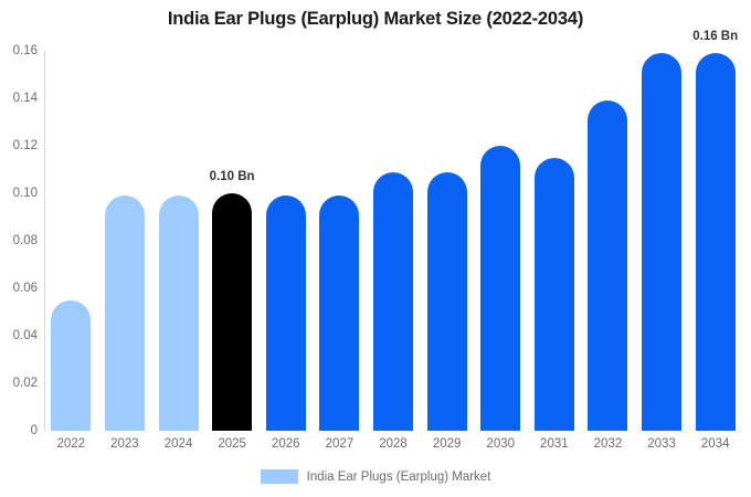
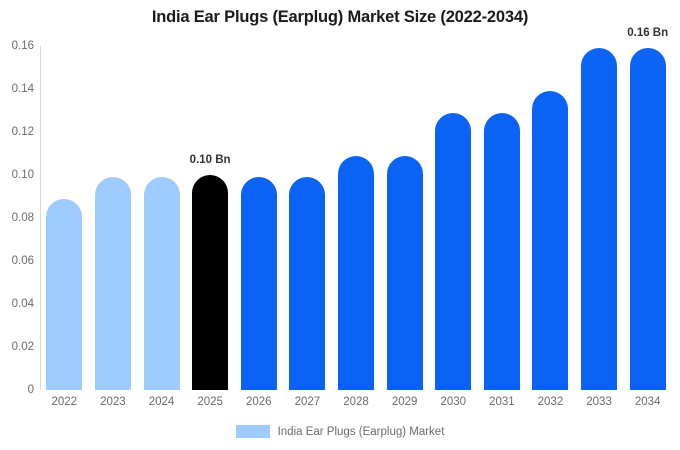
2022: 0.055 -> 0.089
2030: 0.120 -> 0.129
2031: 0.115 -> 0.129
